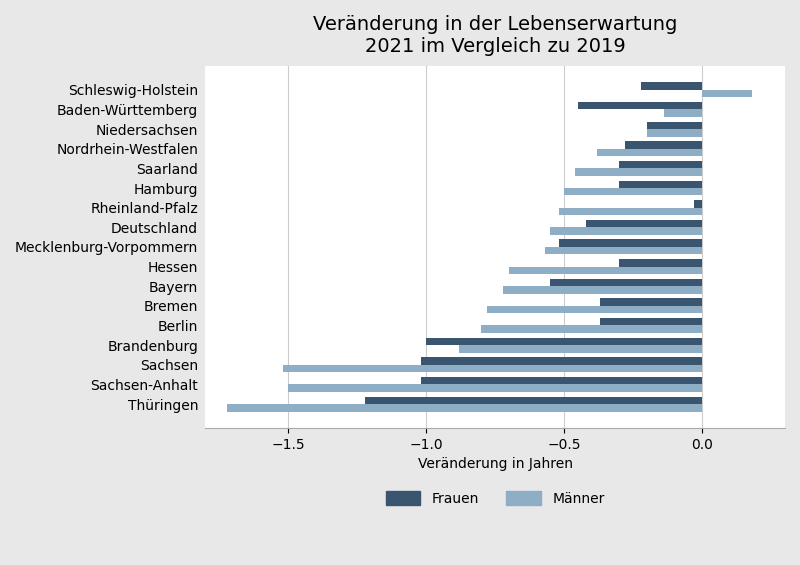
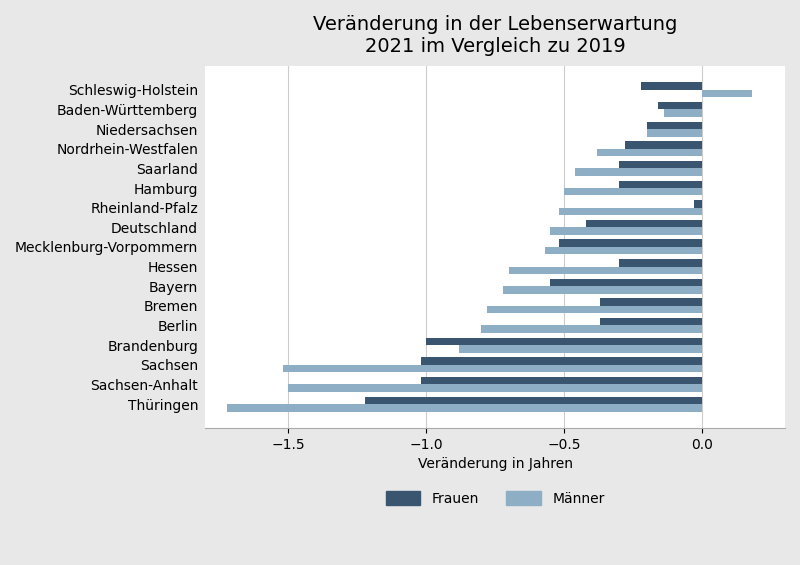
Frauen/Baden-Württemberg: -0.45 -> -0.16
